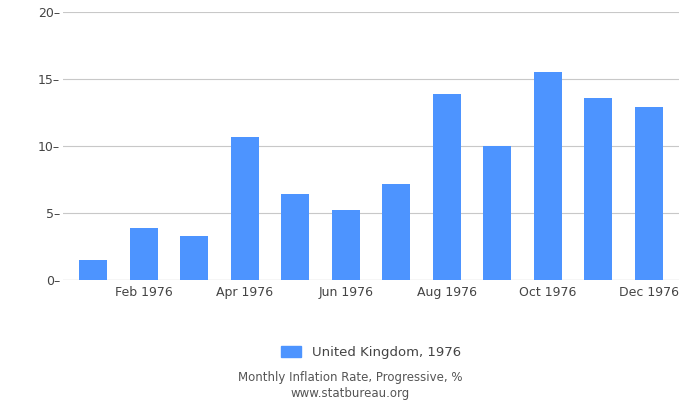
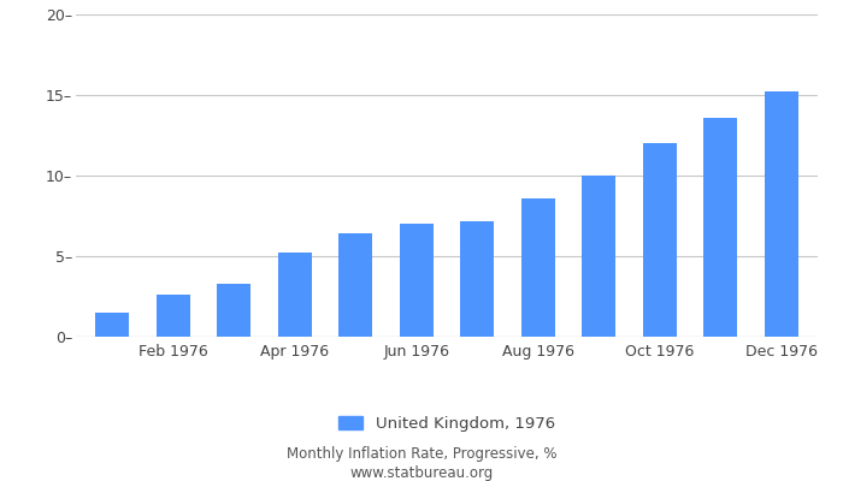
Feb 1976: 3.9– -> 2.6–
Apr 1976: 10.7– -> 5.2–
Jun 1976: 5.2– -> 7.0–
Aug 1976: 13.9– -> 8.6–
Oct 1976: 15.5– -> 12.0–
Dec 1976: 12.9– -> 15.2–
